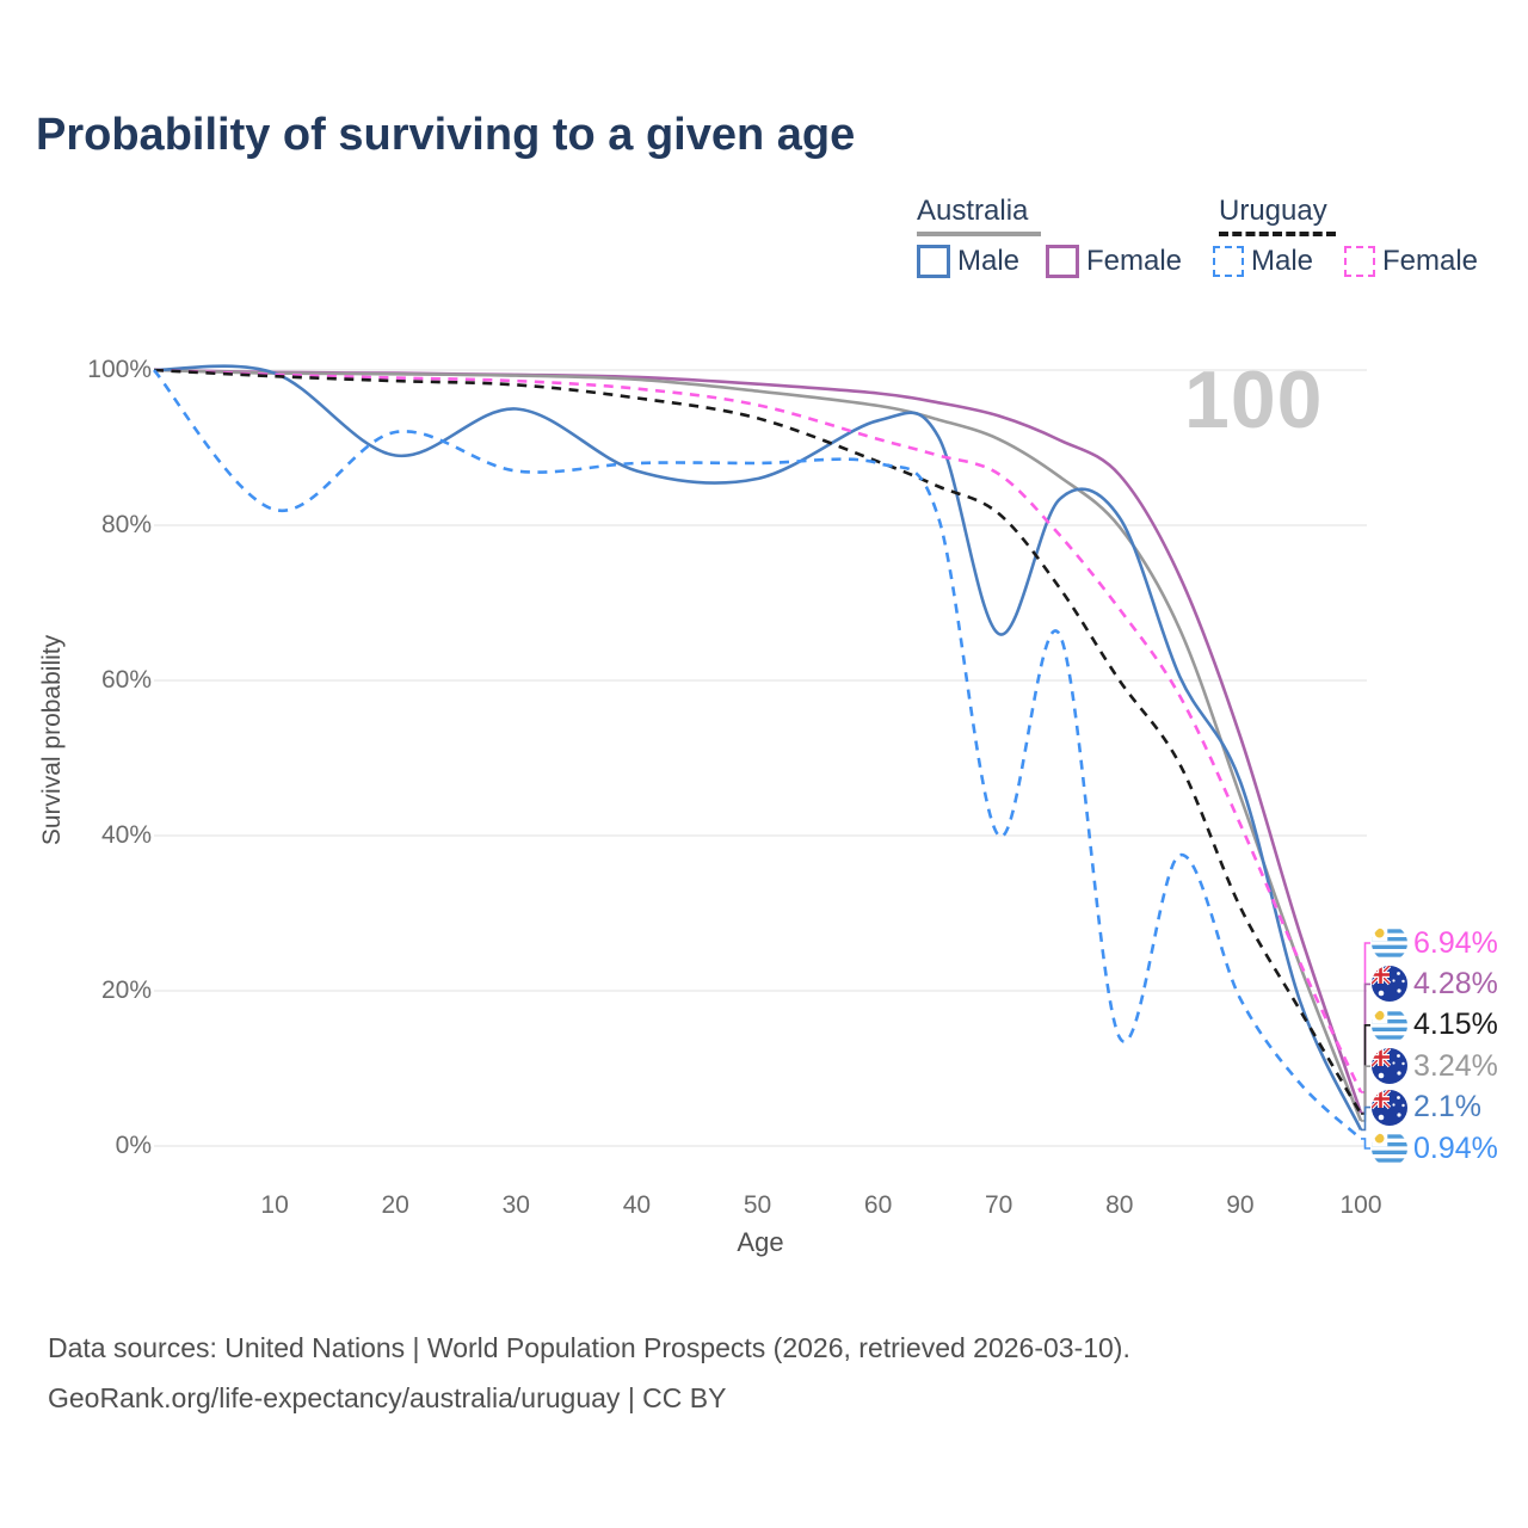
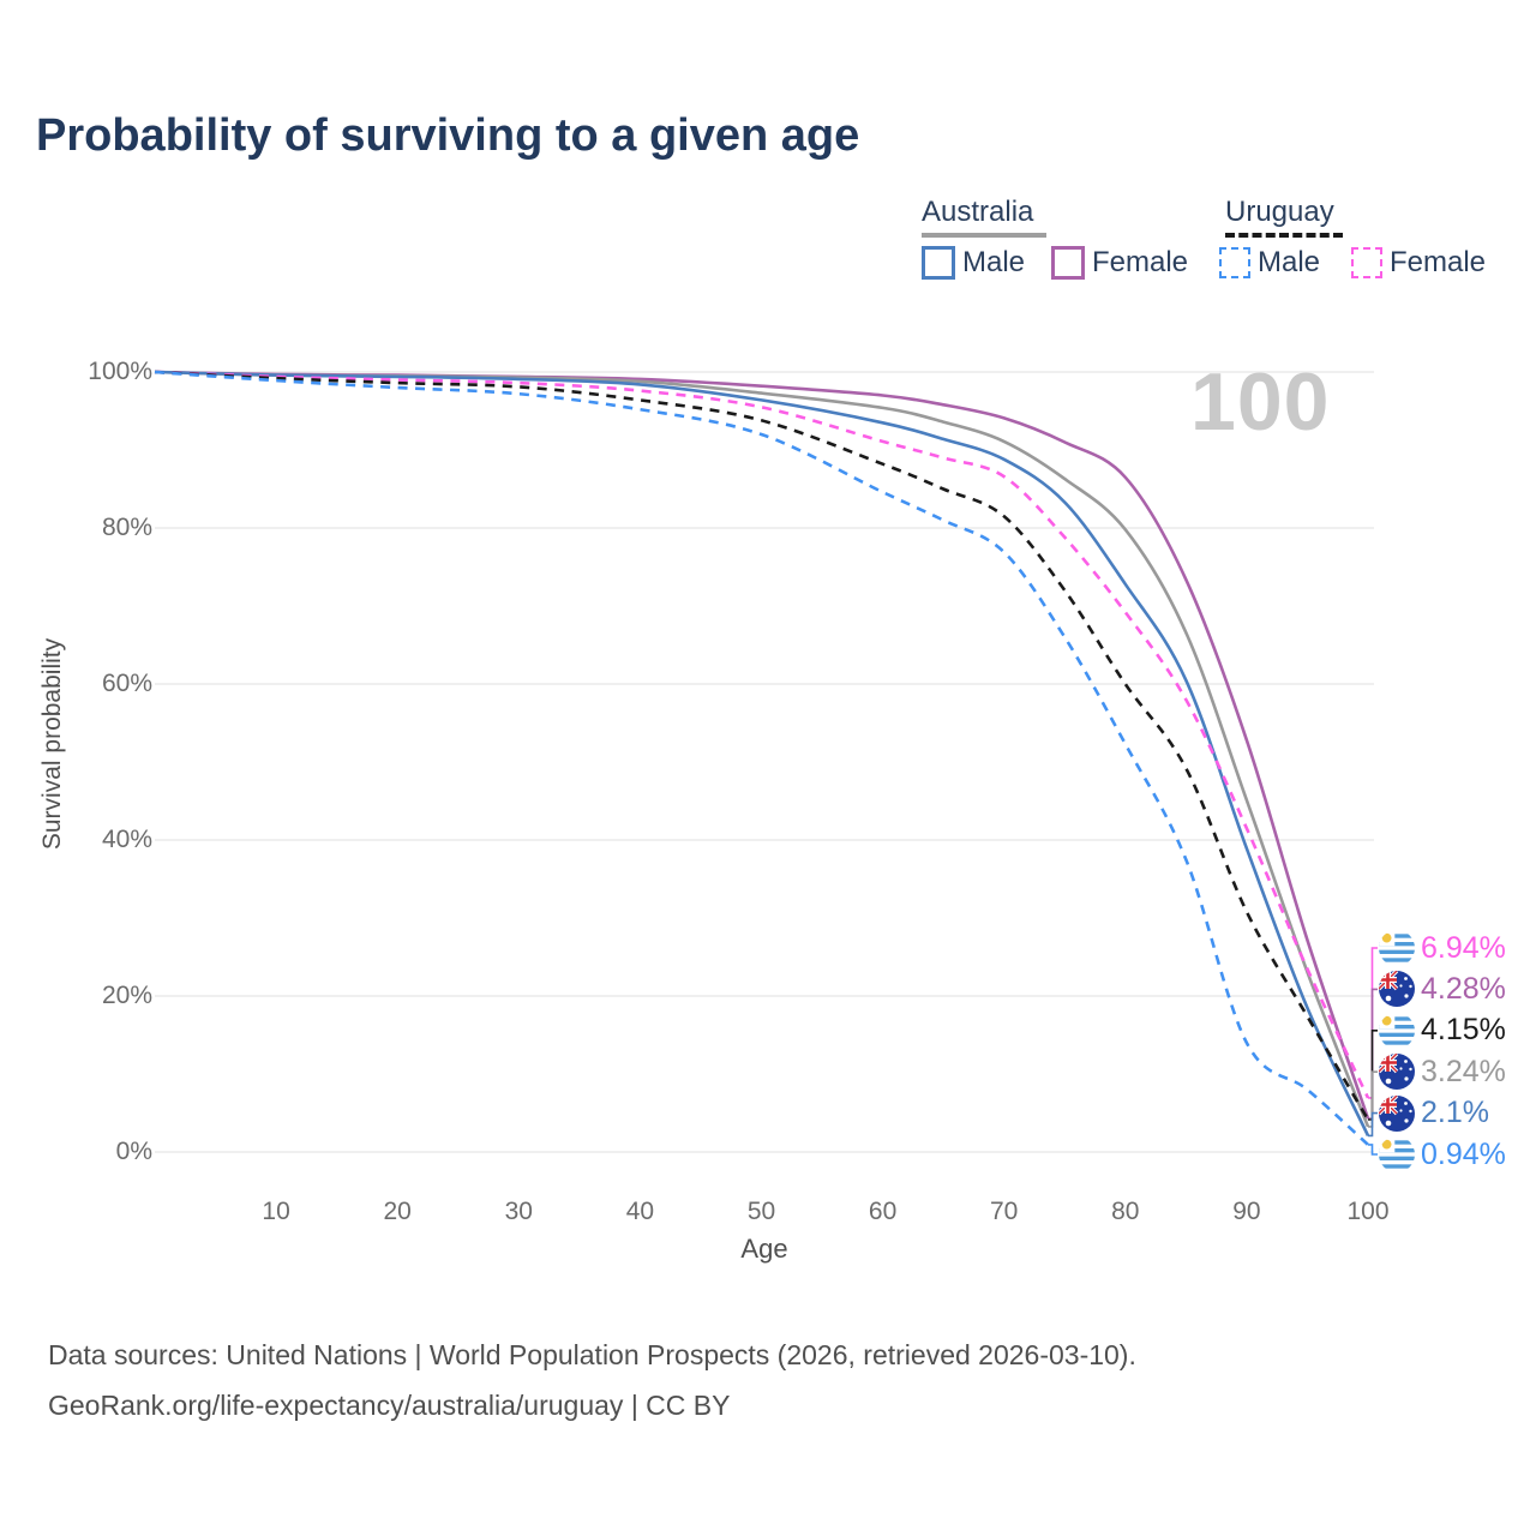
Uruguay Male/10: 82% -> 99%
Australia Male/20: 89% -> 99%
Uruguay Male/20: 92% -> 98%
Australia Male/30: 95% -> 99%
Uruguay Male/30: 87% -> 97%
Australia Male/40: 87% -> 98%
Uruguay Male/40: 88% -> 95%
Australia Male/50: 86% -> 96%
Uruguay Male/50: 88% -> 92%
Uruguay Male/60: 88% -> 85%
Australia Male/70: 66% -> 89%
Uruguay Male/70: 40% -> 77%
Australia Male/80: 81% -> 73%
Uruguay Male/80: 14% -> 52%
Australia Male/90: 47% -> 39%
Uruguay Male/90: 19% -> 14%
